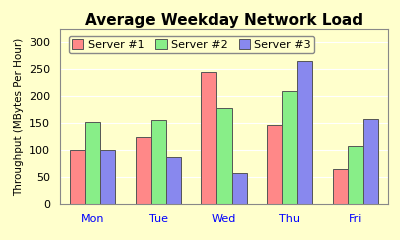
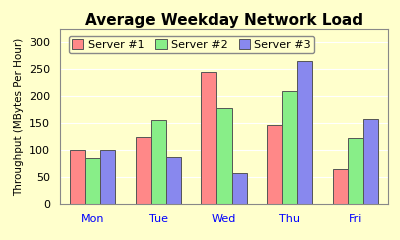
Server #2/Mon: 152 -> 85
Server #2/Fri: 108 -> 123
